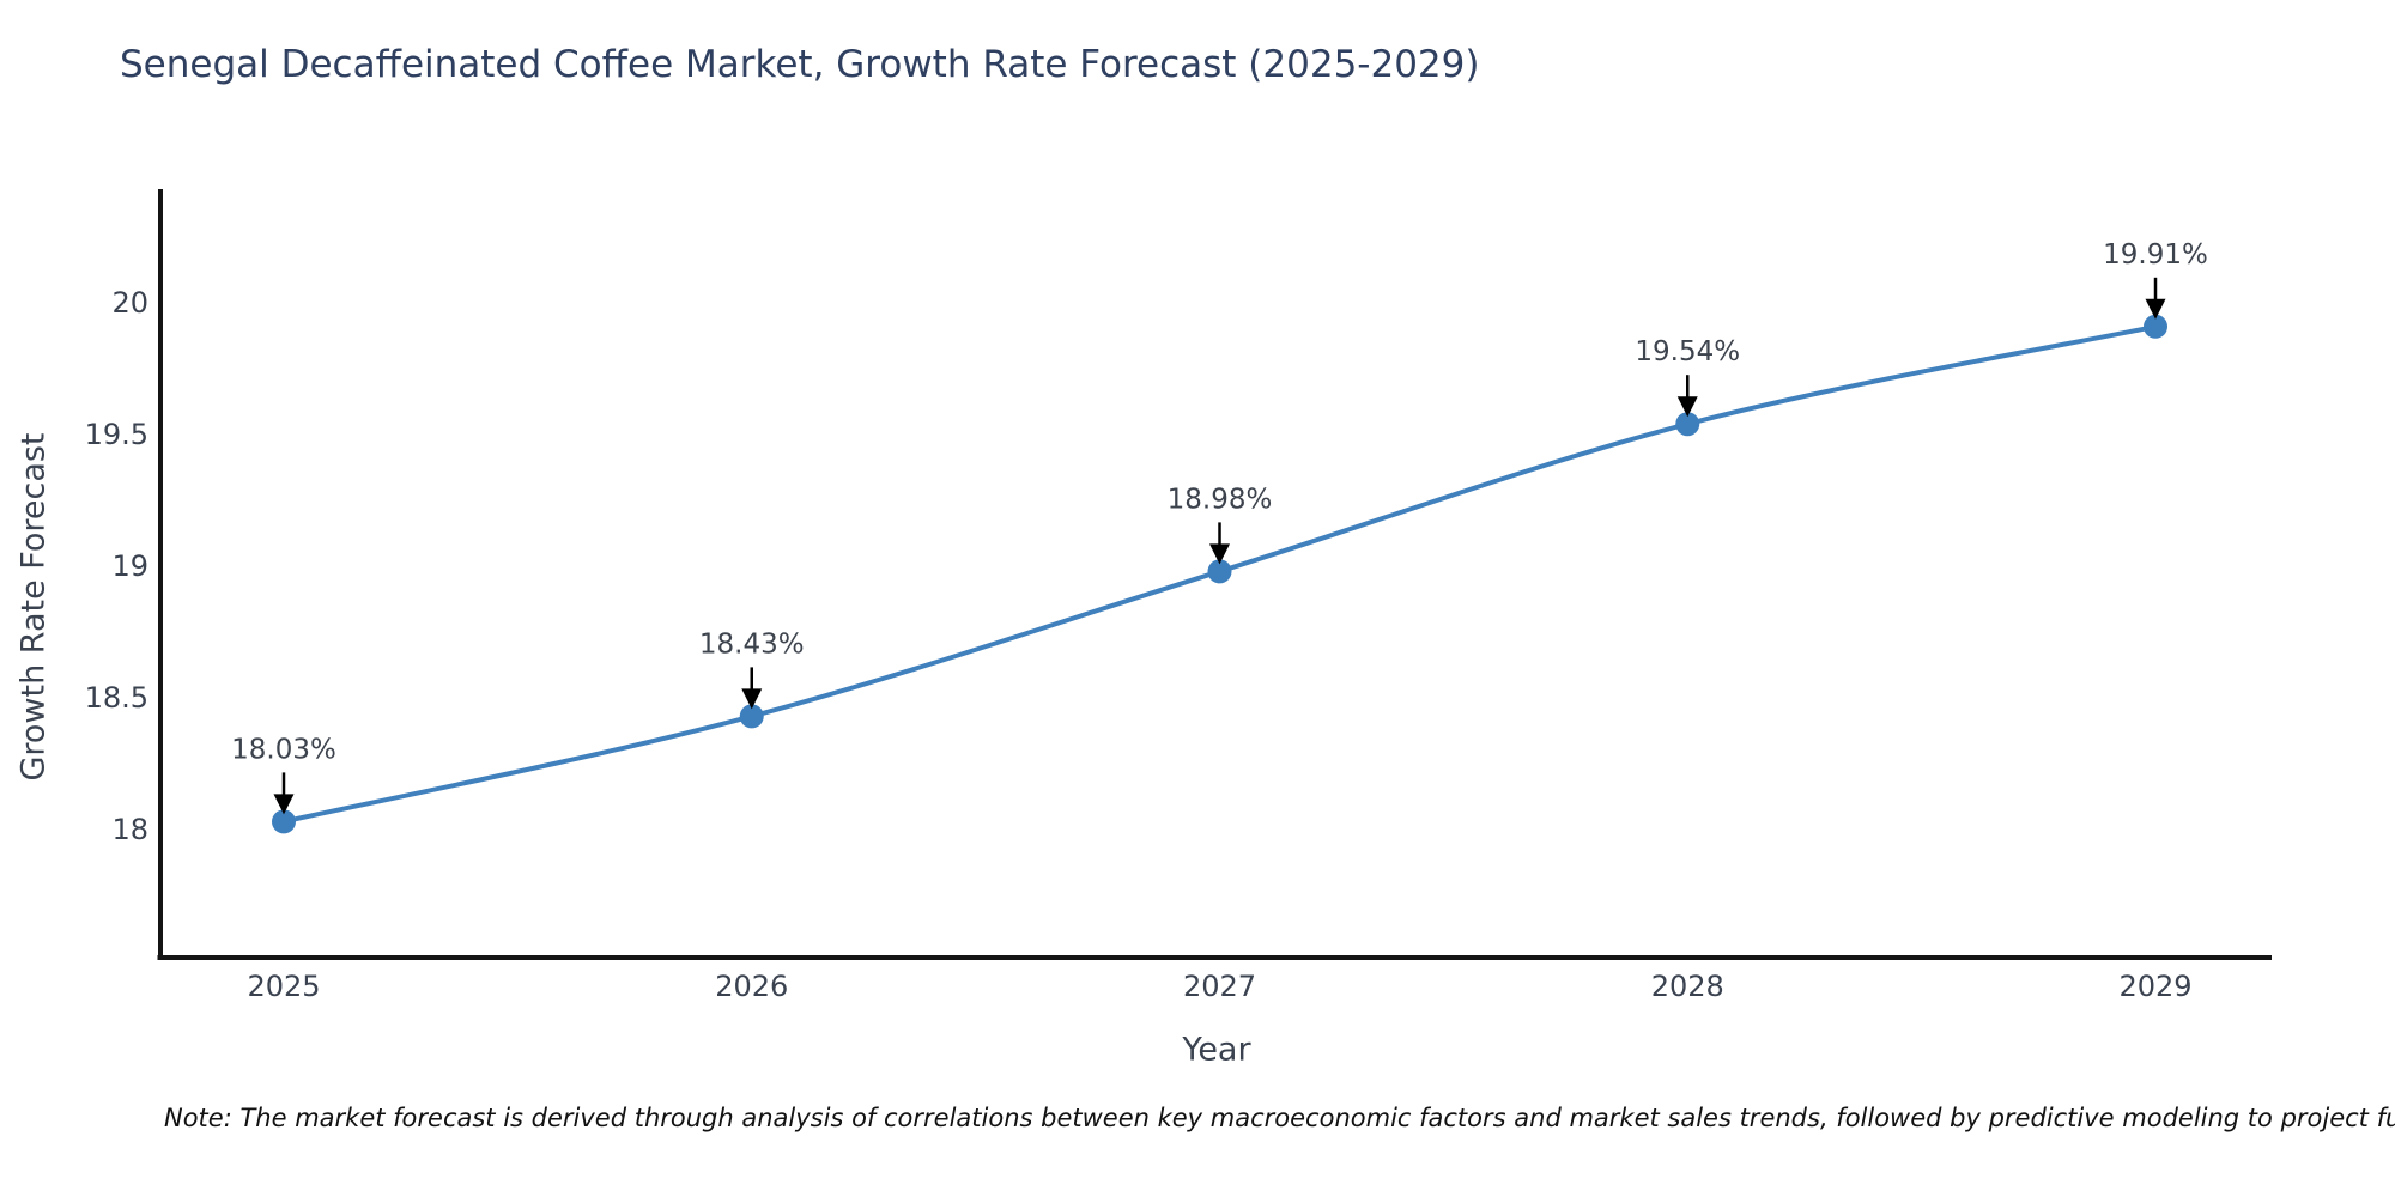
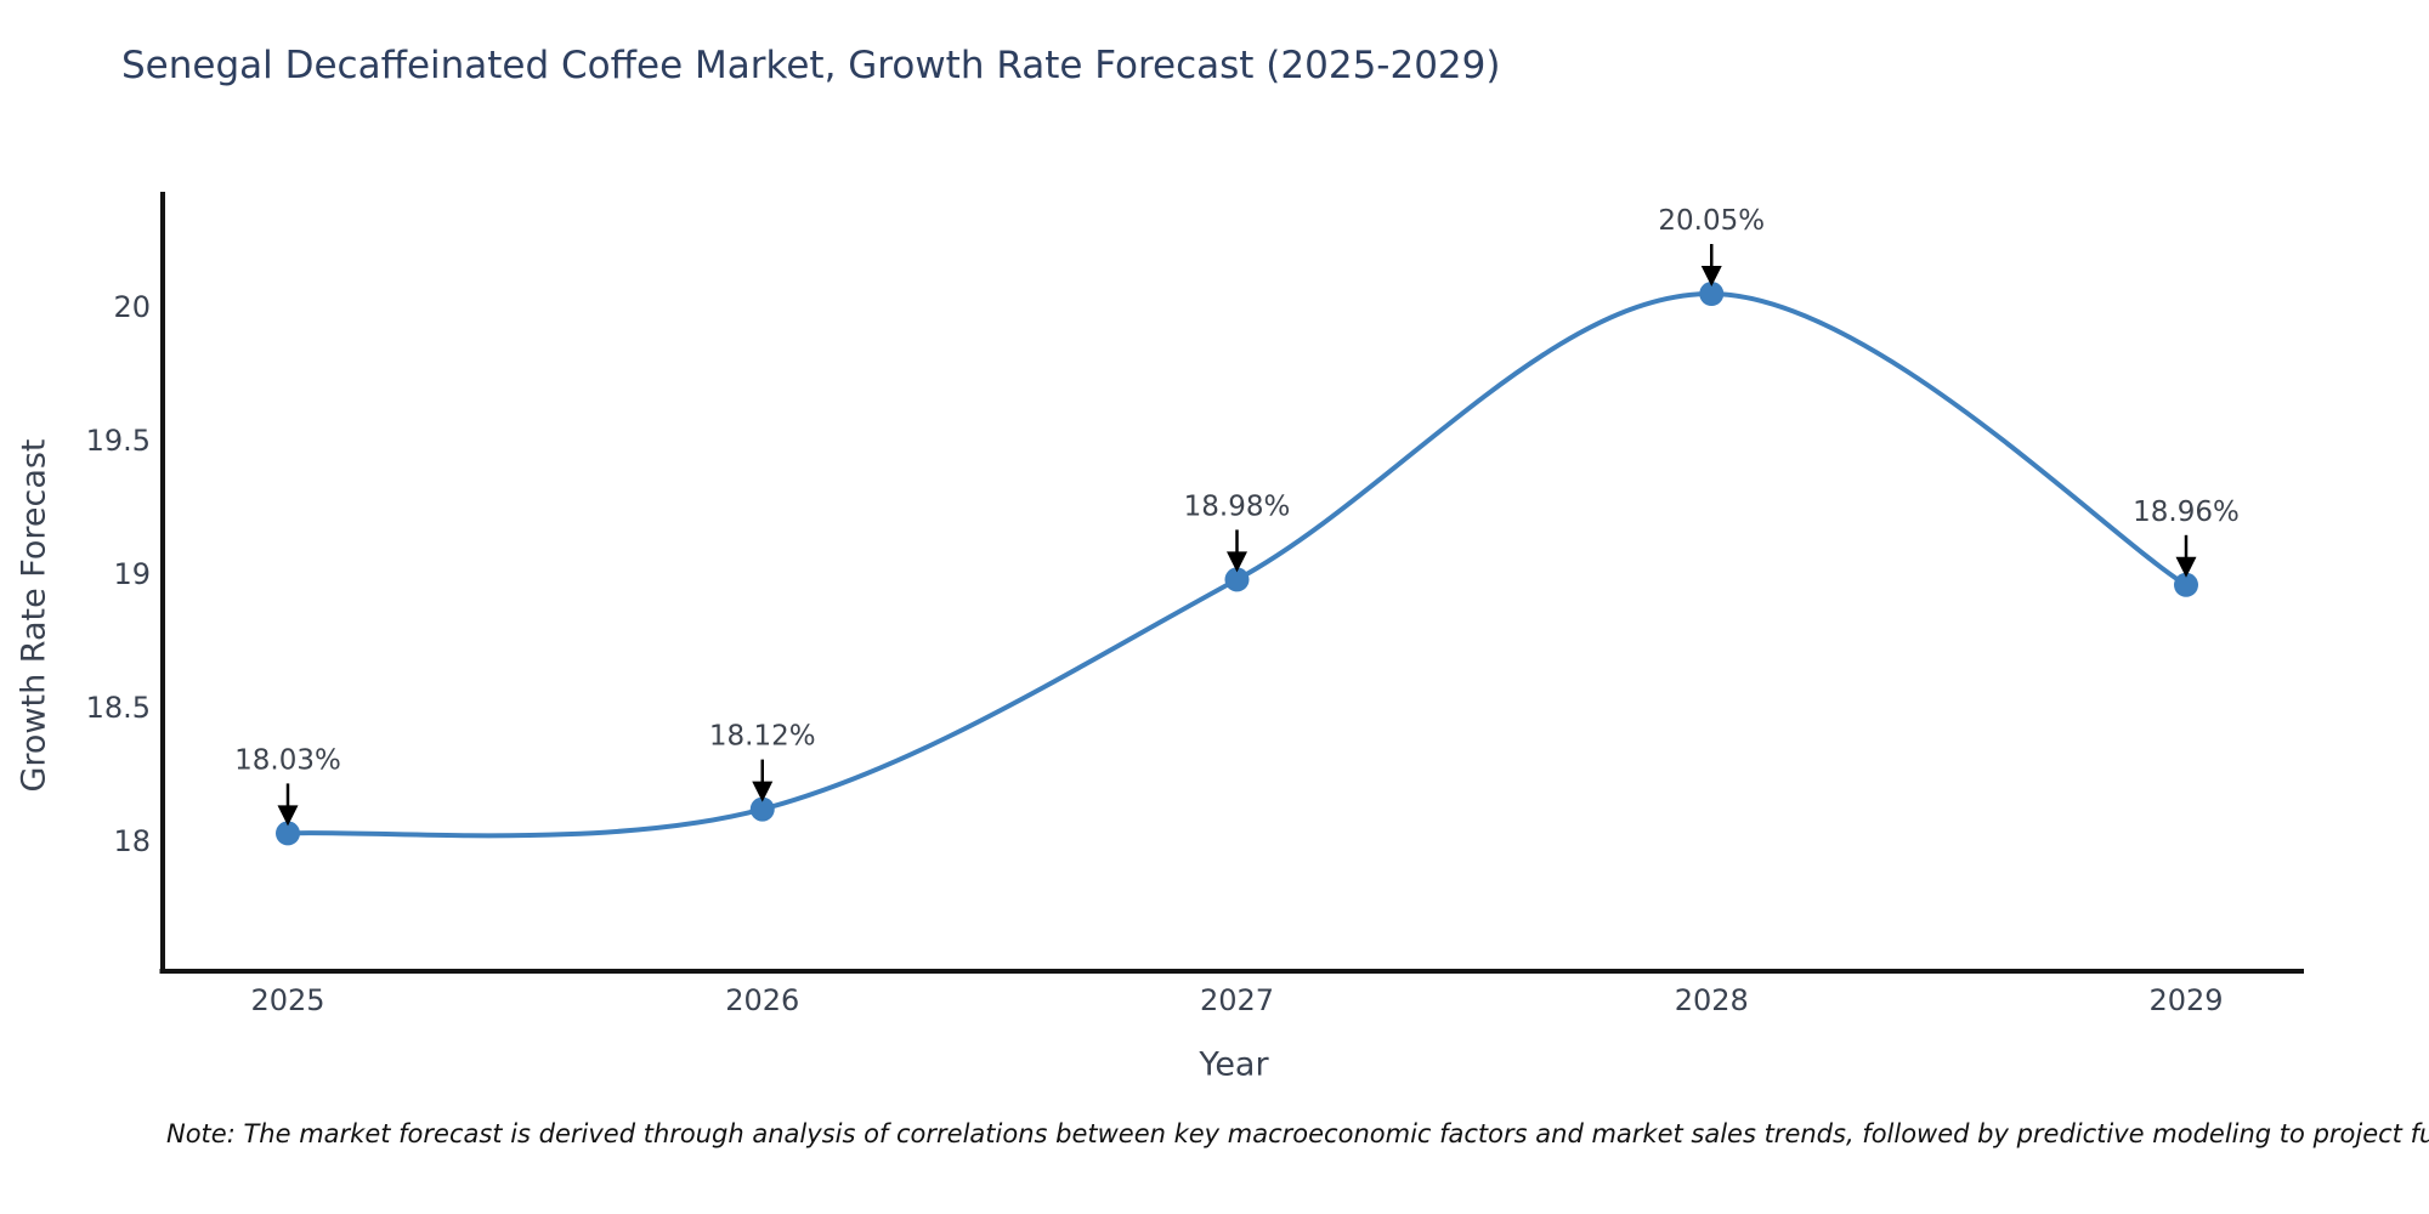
2026: 18.43% -> 18.12%
2028: 19.54% -> 20.05%
2029: 19.91% -> 18.96%
